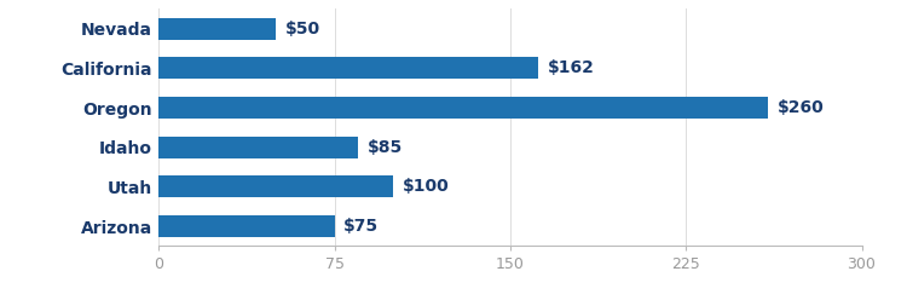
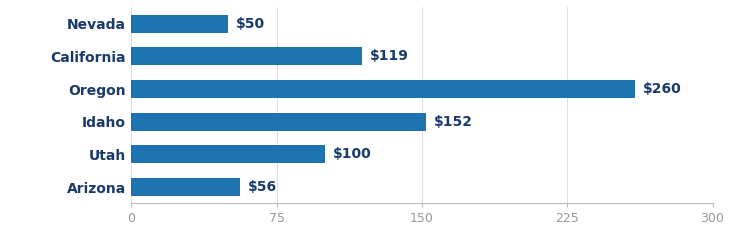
California: $162 -> $119
Idaho: $85 -> $152
Arizona: $75 -> $56
